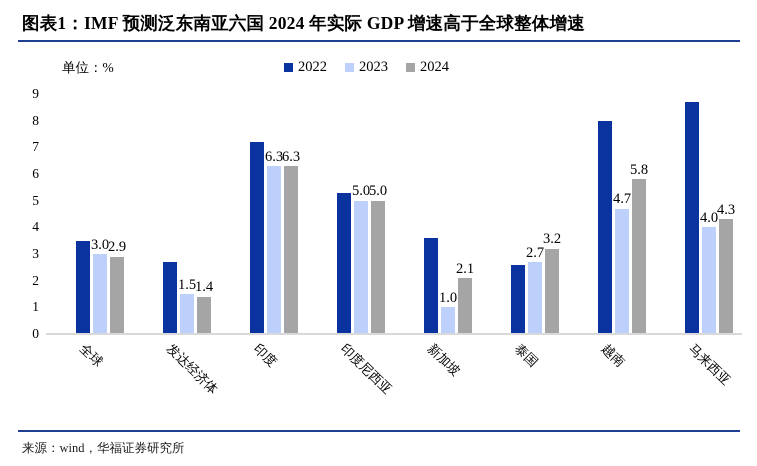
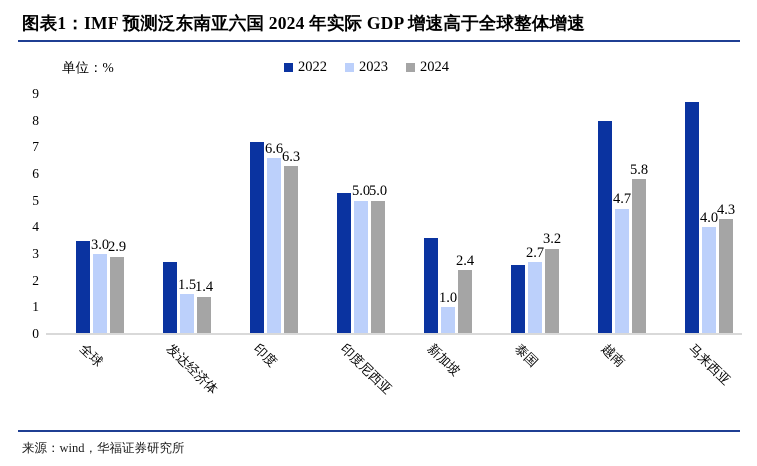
2023/印度: 6.3 -> 6.6
2024/新加坡: 2.1 -> 2.4
